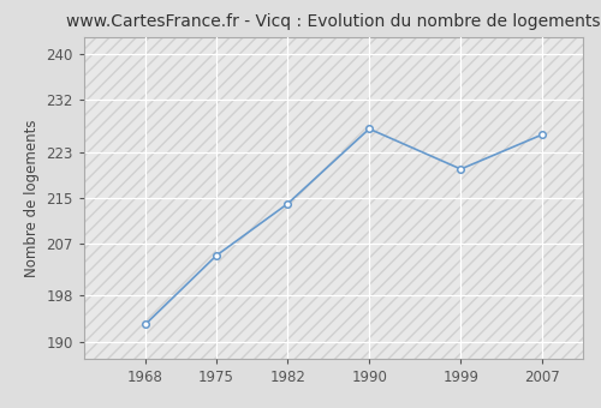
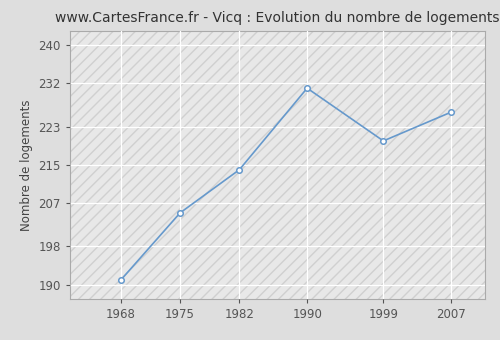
1968: 193 -> 191
1990: 227 -> 231
